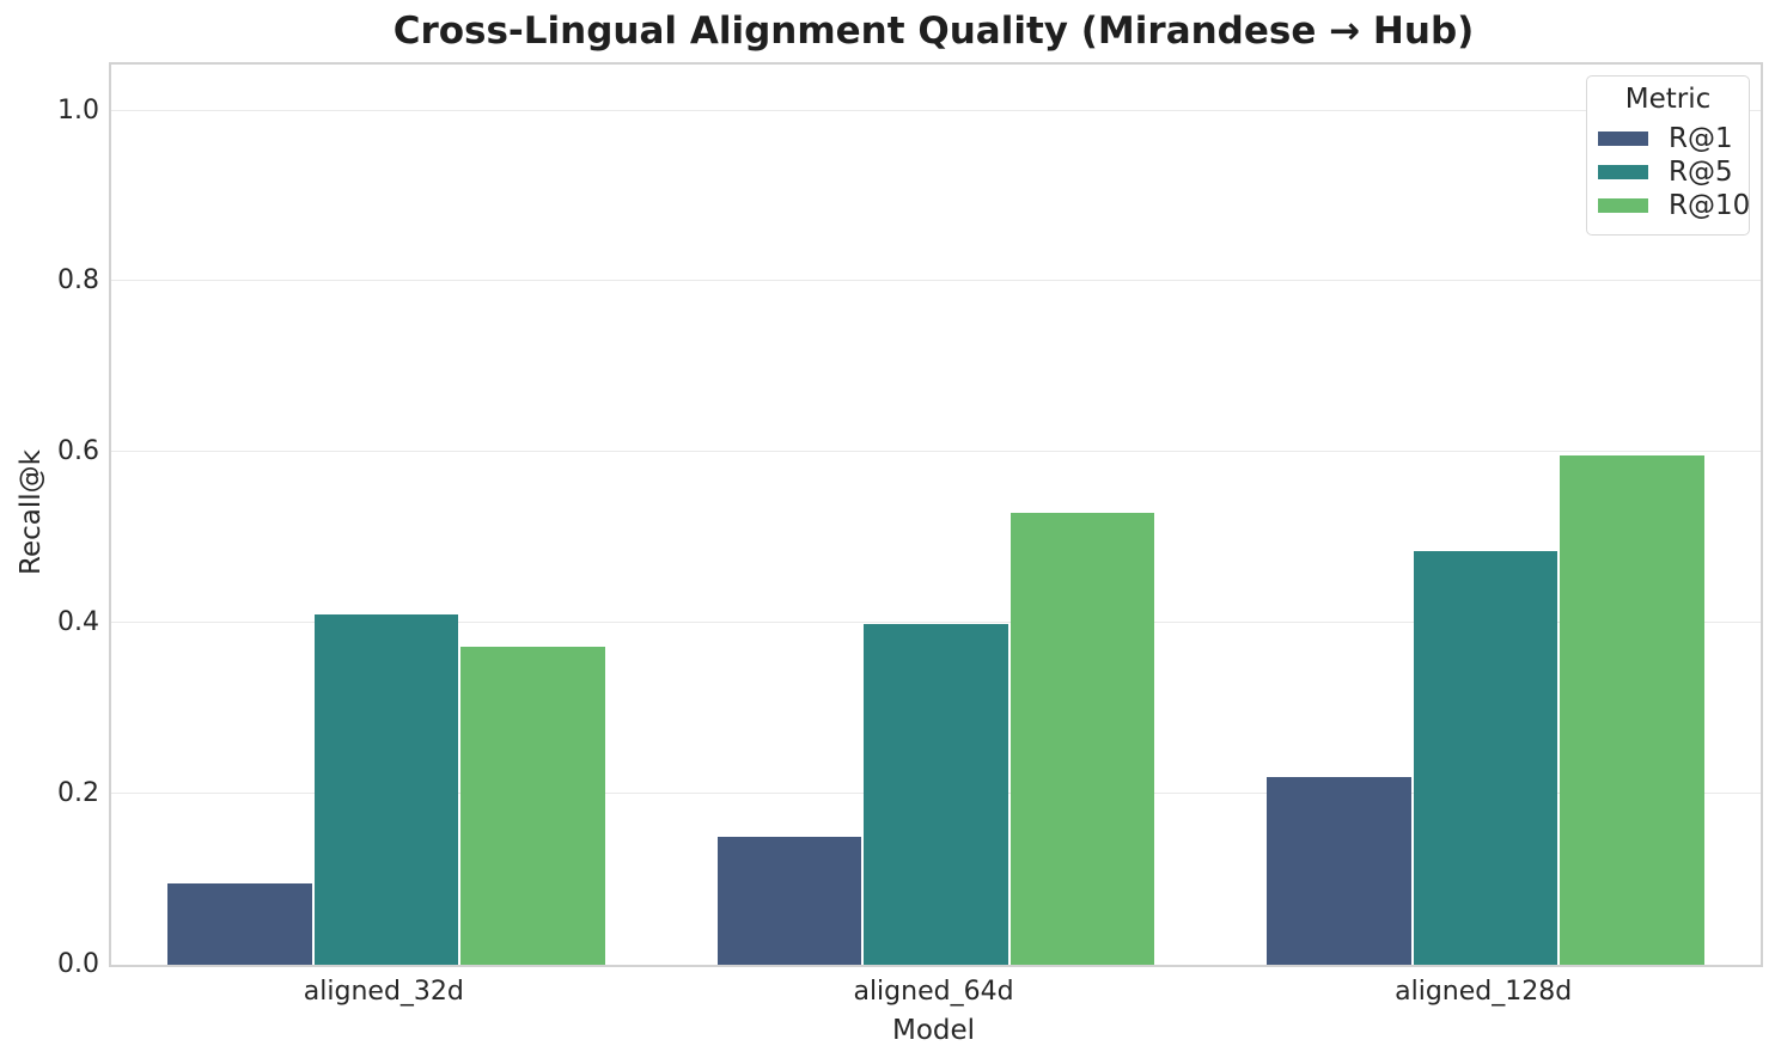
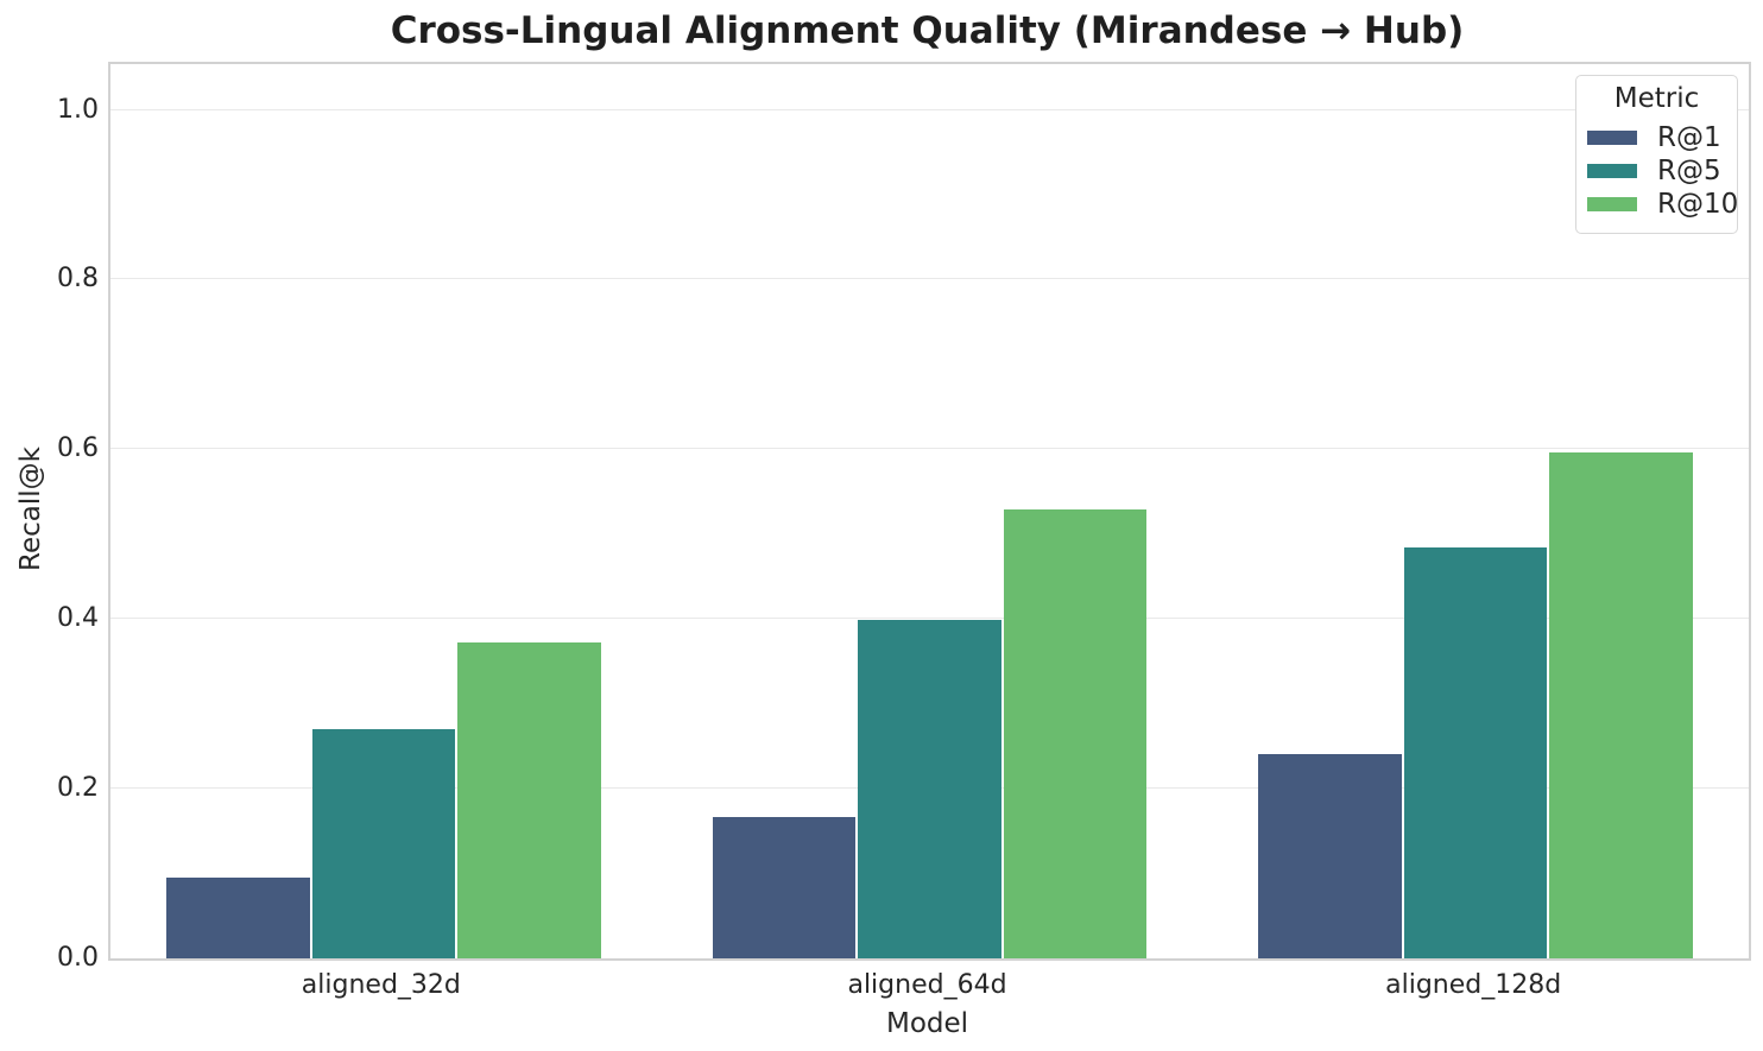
R@5/aligned_32d: 0.41 -> 0.27
R@1/aligned_64d: 0.15 -> 0.17
R@1/aligned_128d: 0.22 -> 0.24
